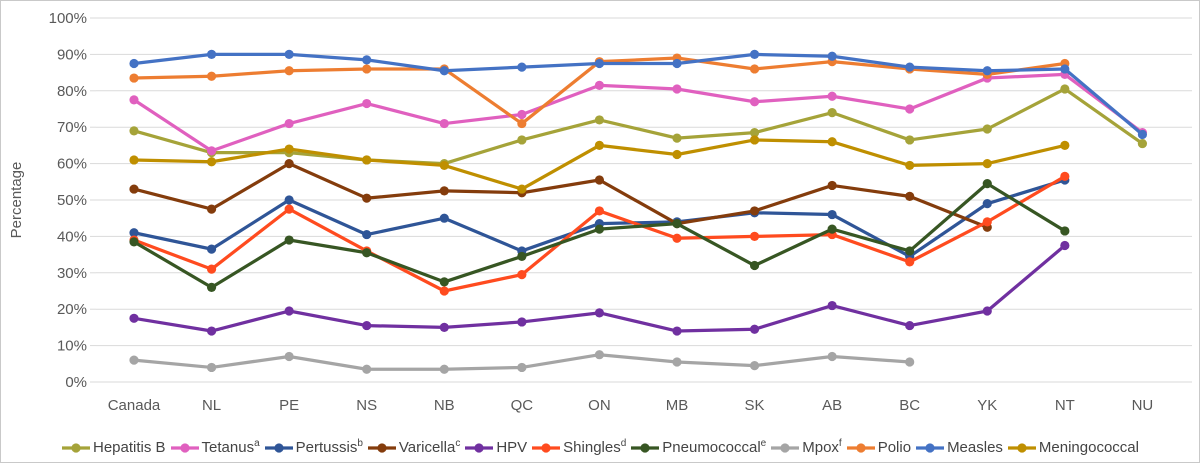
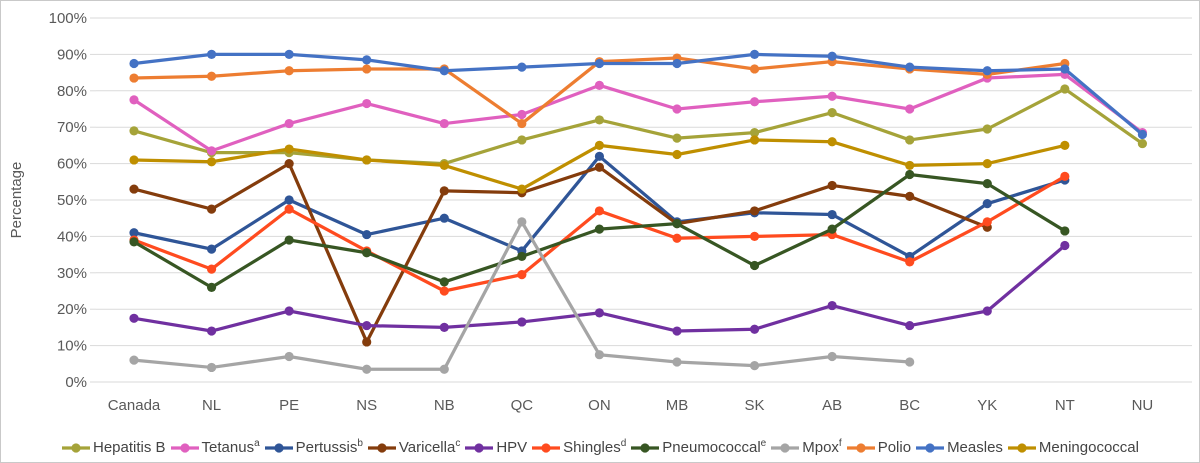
Varicella/NS: 50% -> 11%
Mpox/QC: 4% -> 44%
Pertussis/ON: 44% -> 62%
Varicella/ON: 56% -> 59%
Tetanus/MB: 80% -> 75%
Pneumococcal/BC: 36% -> 57%
